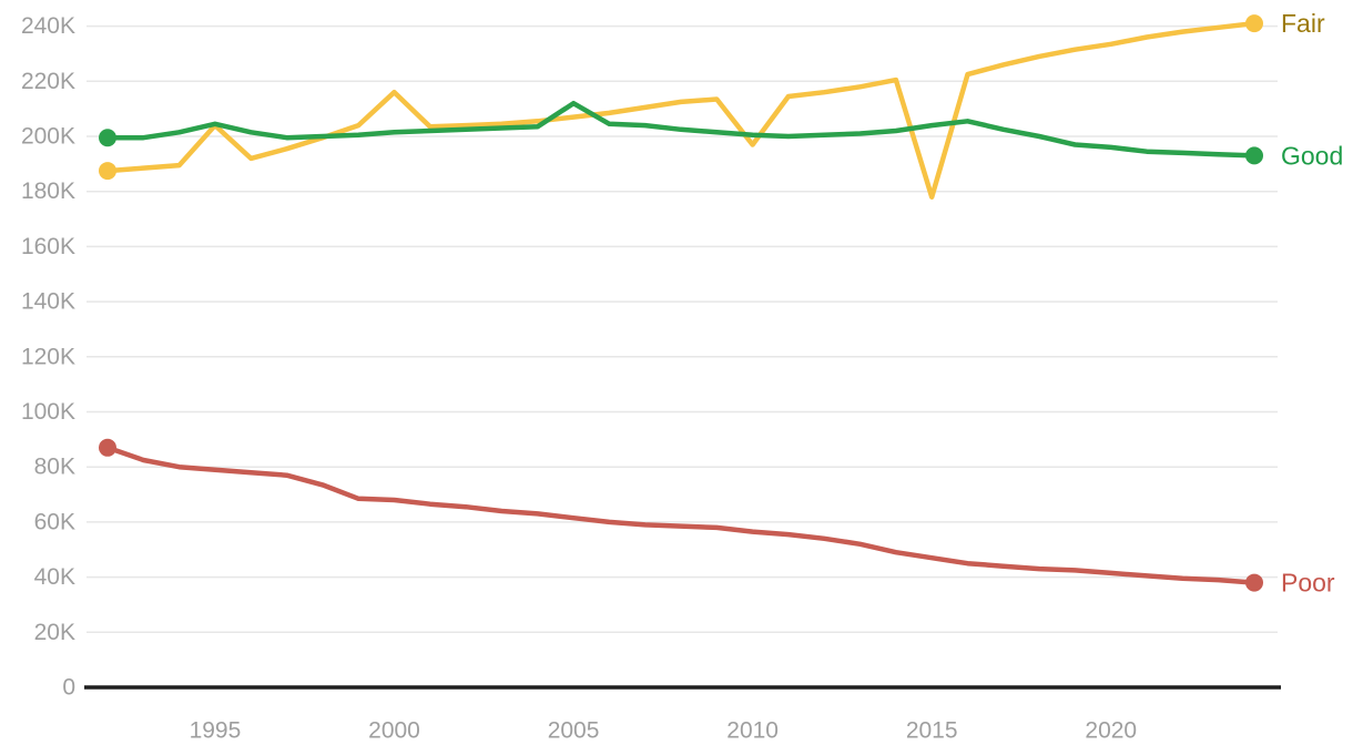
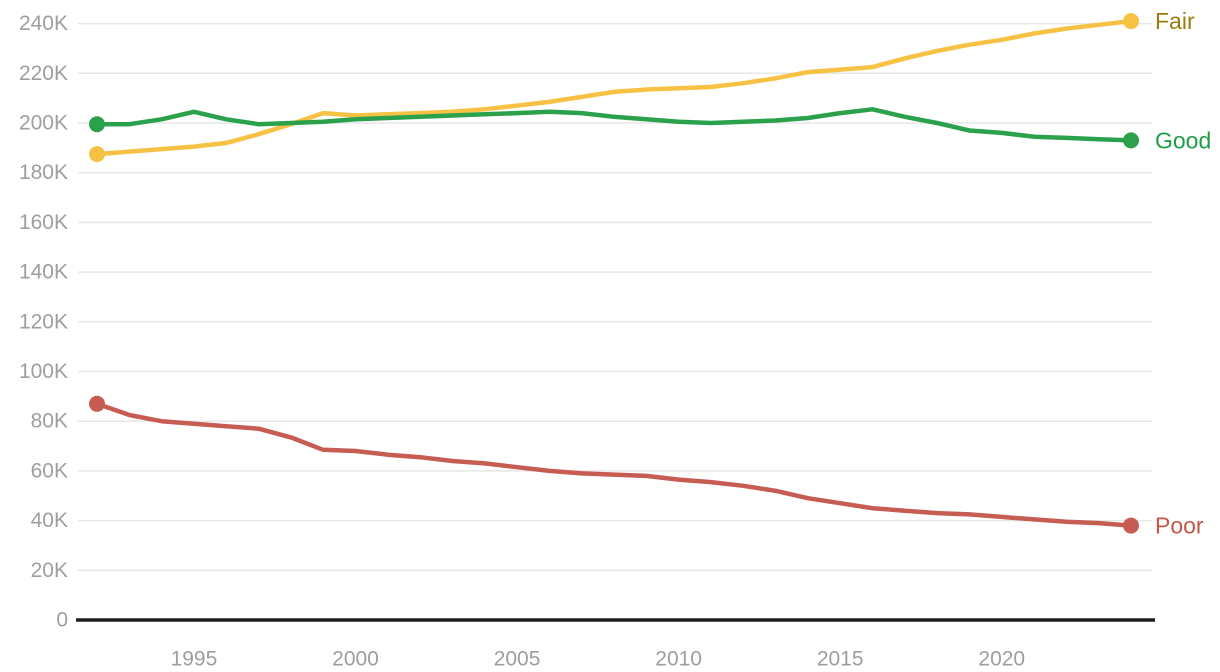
Fair/1995: 204K -> 190K
Fair/2000: 216K -> 203K
Good/2005: 212K -> 204K
Fair/2010: 197K -> 214K
Fair/2015: 178K -> 222K
